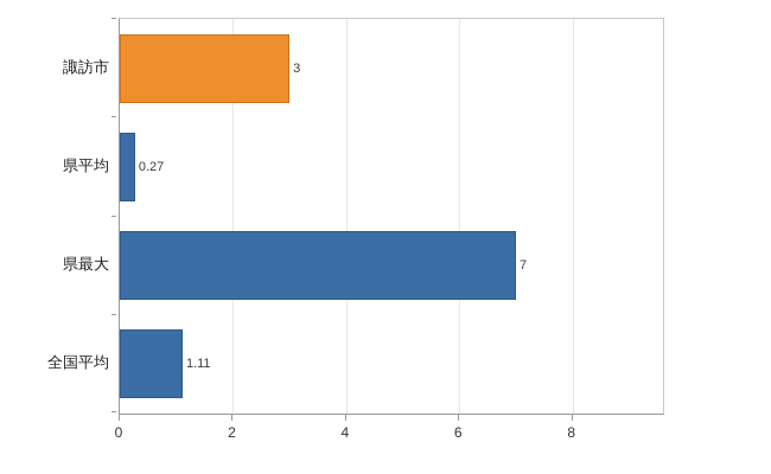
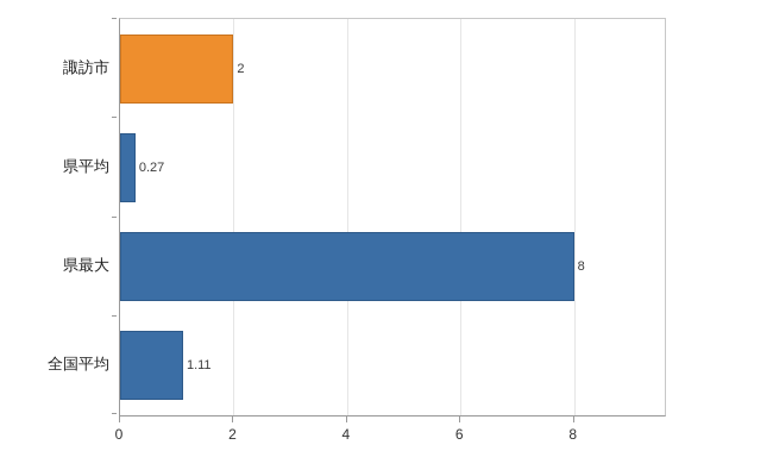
諏訪市: 3 -> 2
県最大: 7 -> 8
